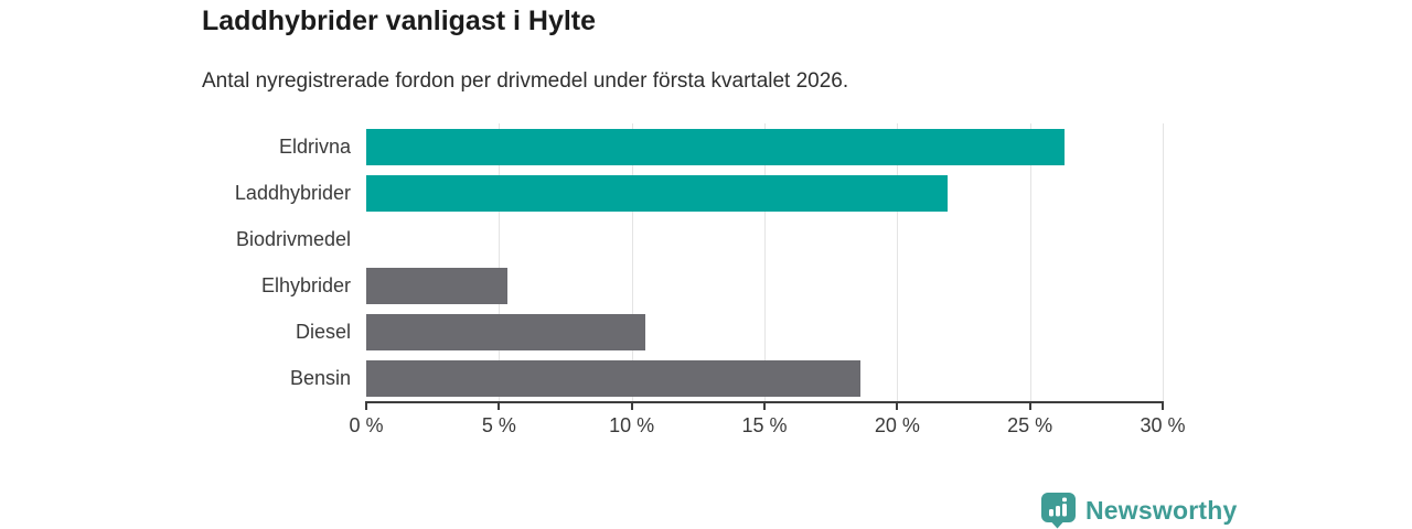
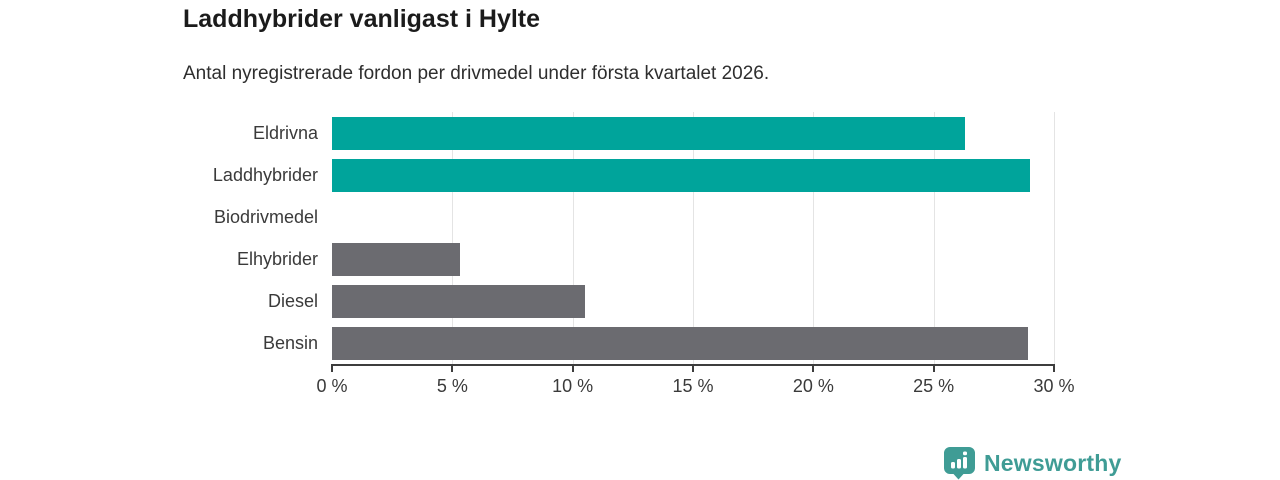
Laddhybrider: 21.9% -> 29.0%
Bensin: 18.6% -> 28.9%
